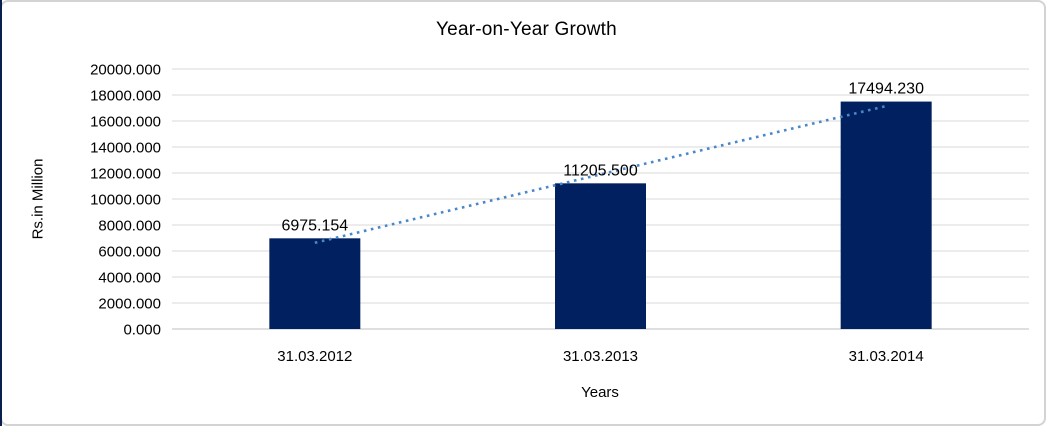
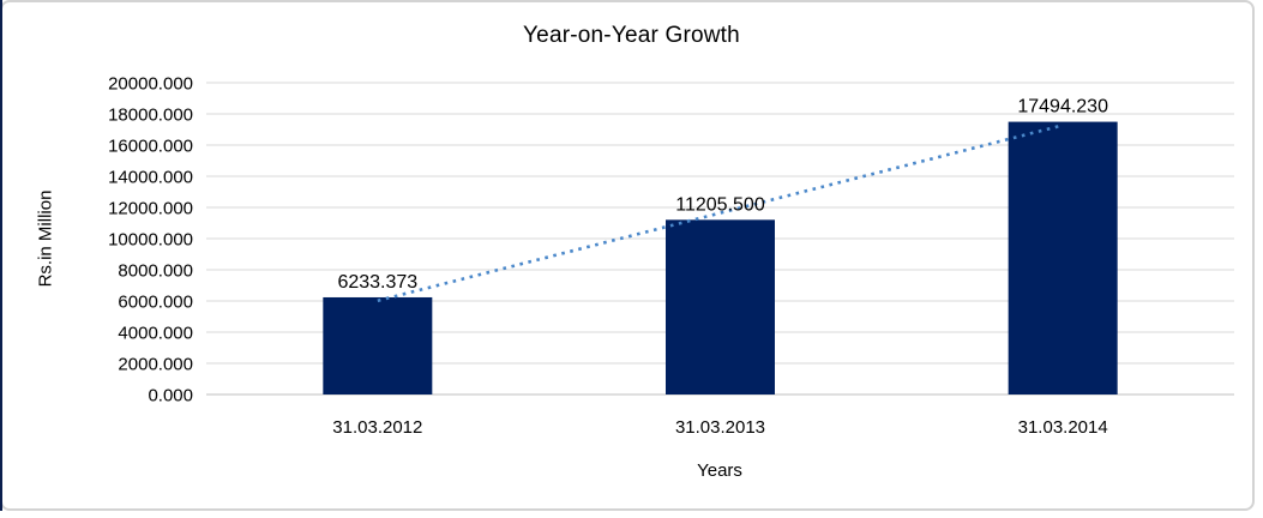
31.03.2012: 6975.154 -> 6233.373
